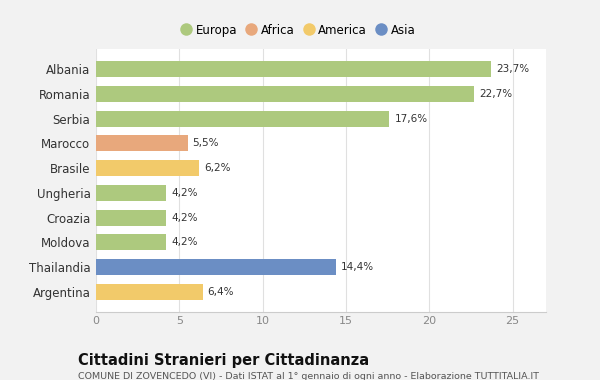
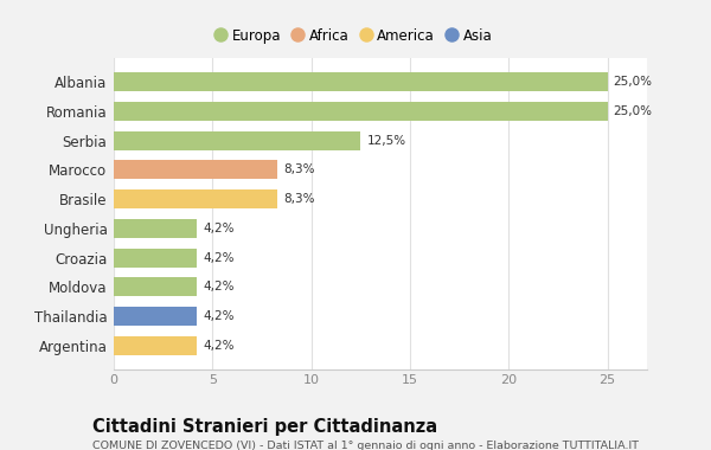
Albania: 23,7% -> 25,0%
Romania: 22,7% -> 25,0%
Serbia: 17,6% -> 12,5%
Marocco: 5,5% -> 8,3%
Brasile: 6,2% -> 8,3%
Thailandia: 14,4% -> 4,2%
Argentina: 6,4% -> 4,2%
